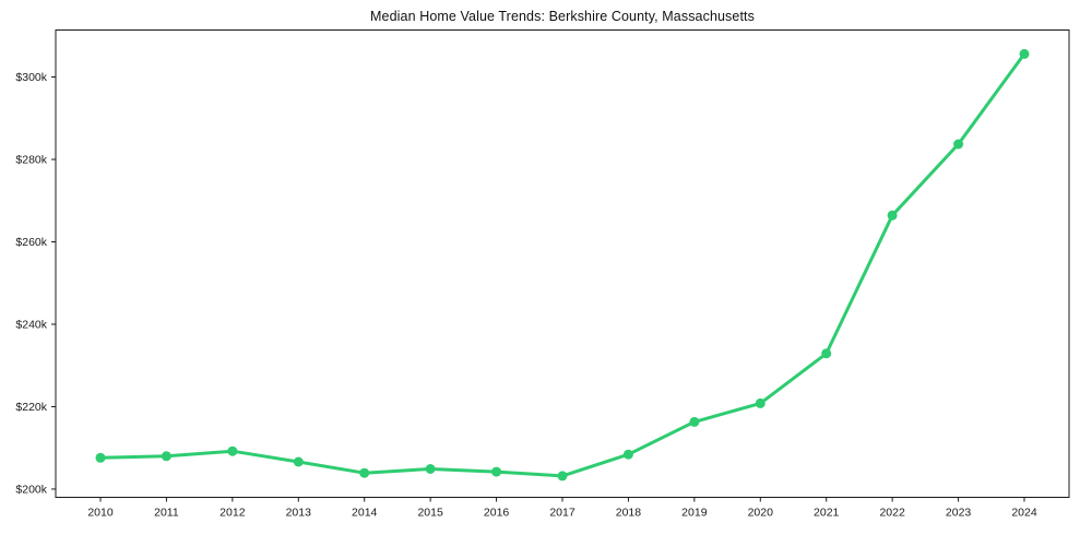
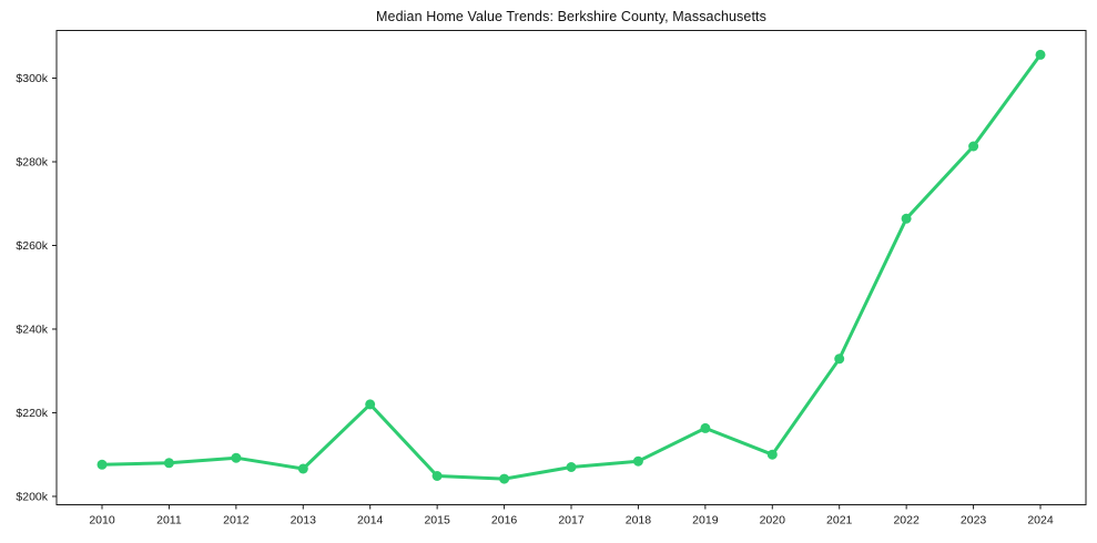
2014: $204k -> $222k
2017: $203k -> $207k
2020: $221k -> $210k
